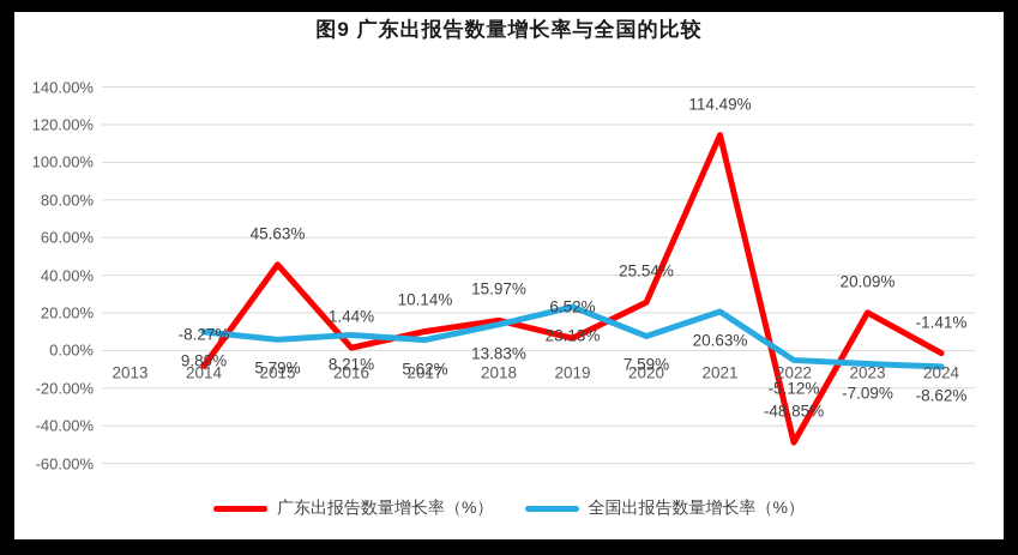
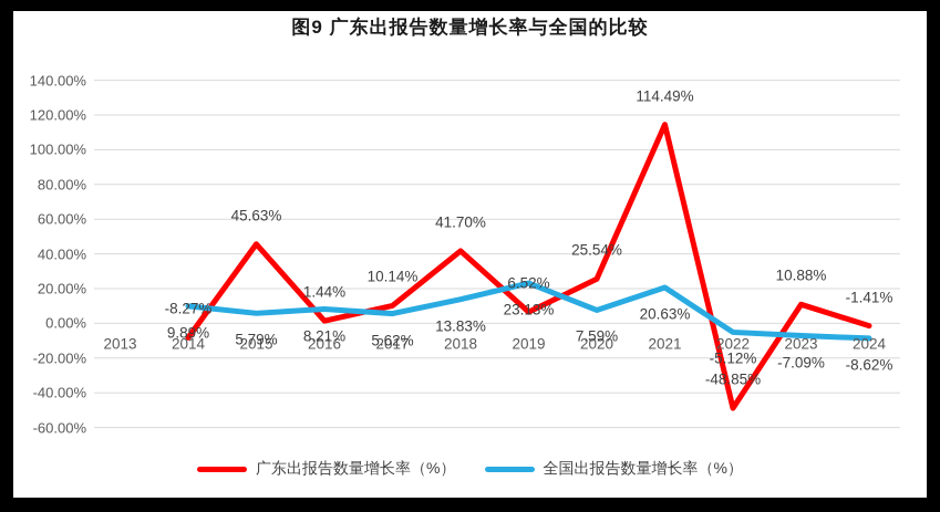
广东出报告数量增长率（%）/2018: 15.97% -> 41.70%
广东出报告数量增长率（%）/2023: 20.09% -> 10.88%
